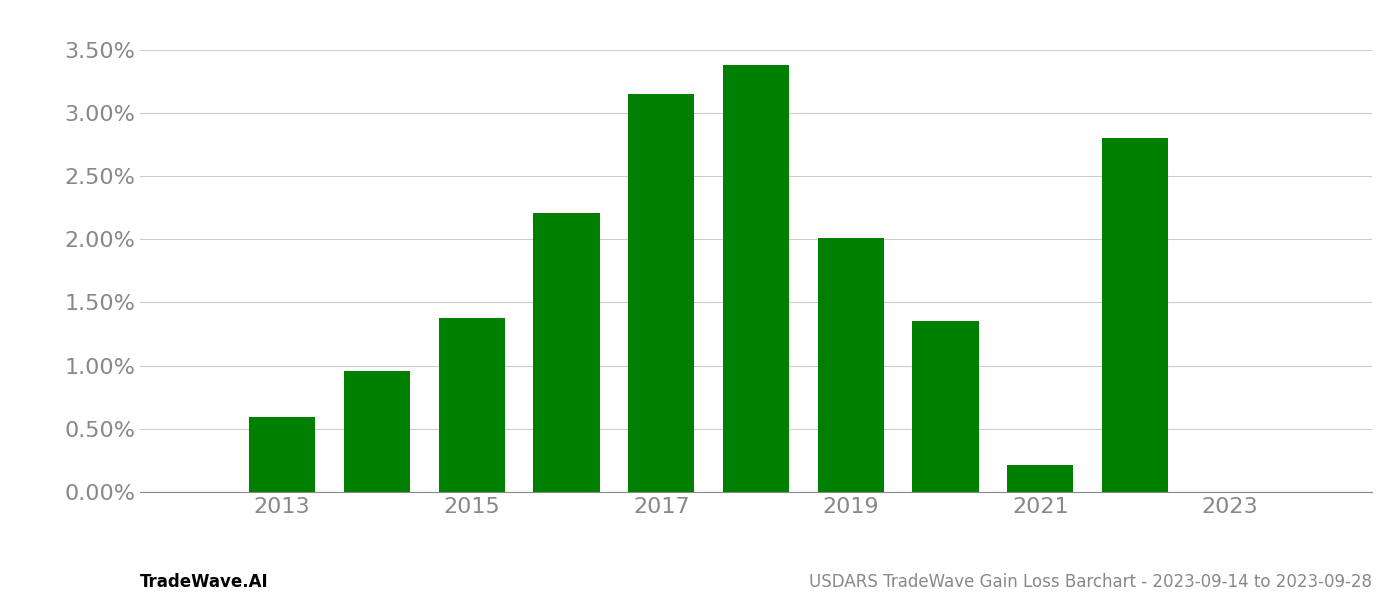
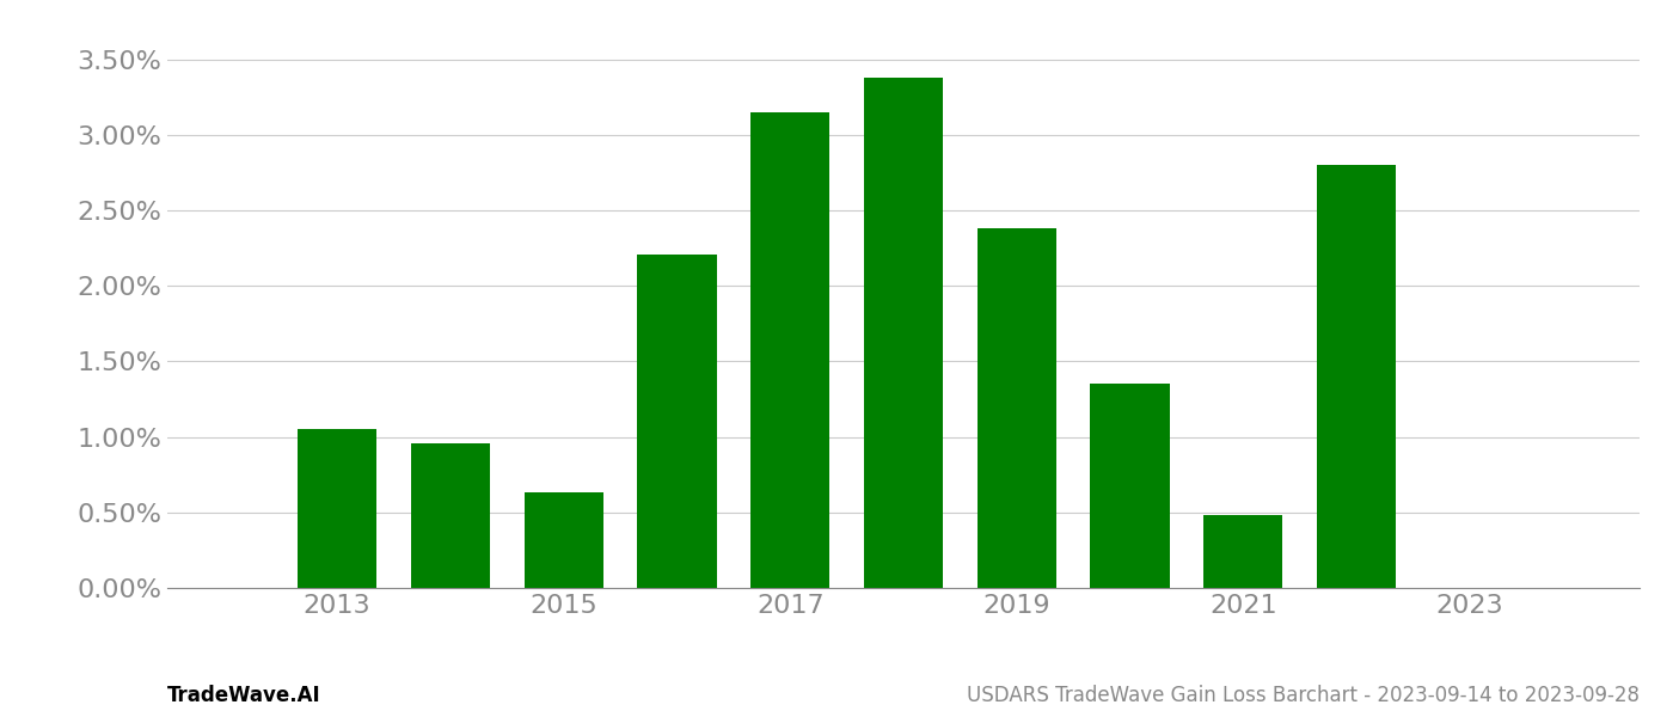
2013: 0.59% -> 1.05%
2015: 1.38% -> 0.63%
2019: 2.01% -> 2.38%
2021: 0.21% -> 0.48%
